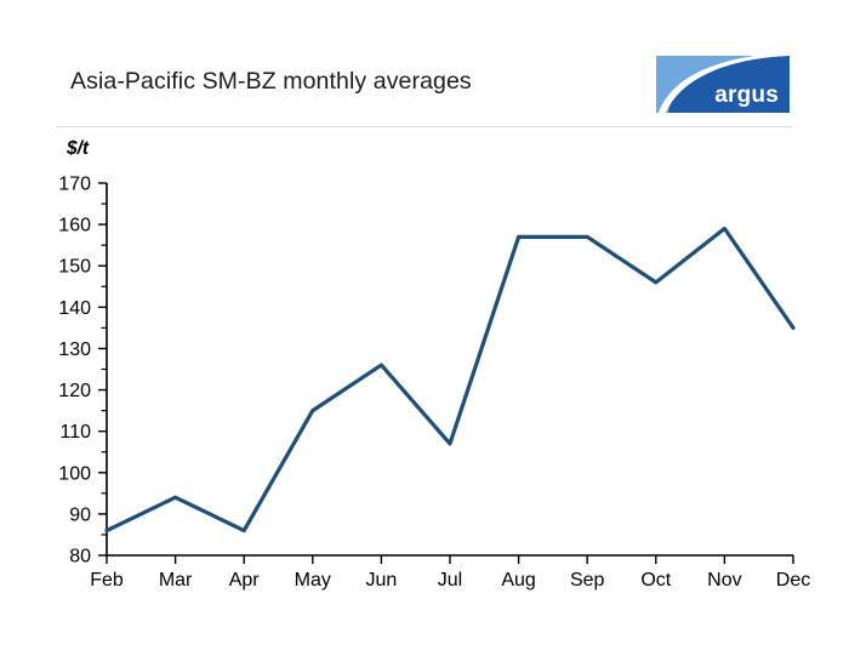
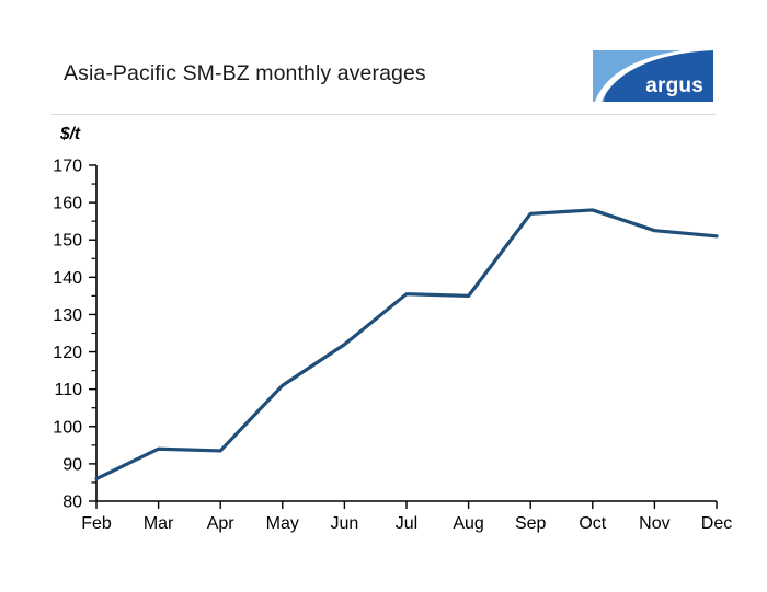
Apr: 86 -> 94
May: 115 -> 111
Jun: 126 -> 122
Jul: 107 -> 136
Aug: 157 -> 135
Oct: 146 -> 158
Nov: 159 -> 152
Dec: 135 -> 151
